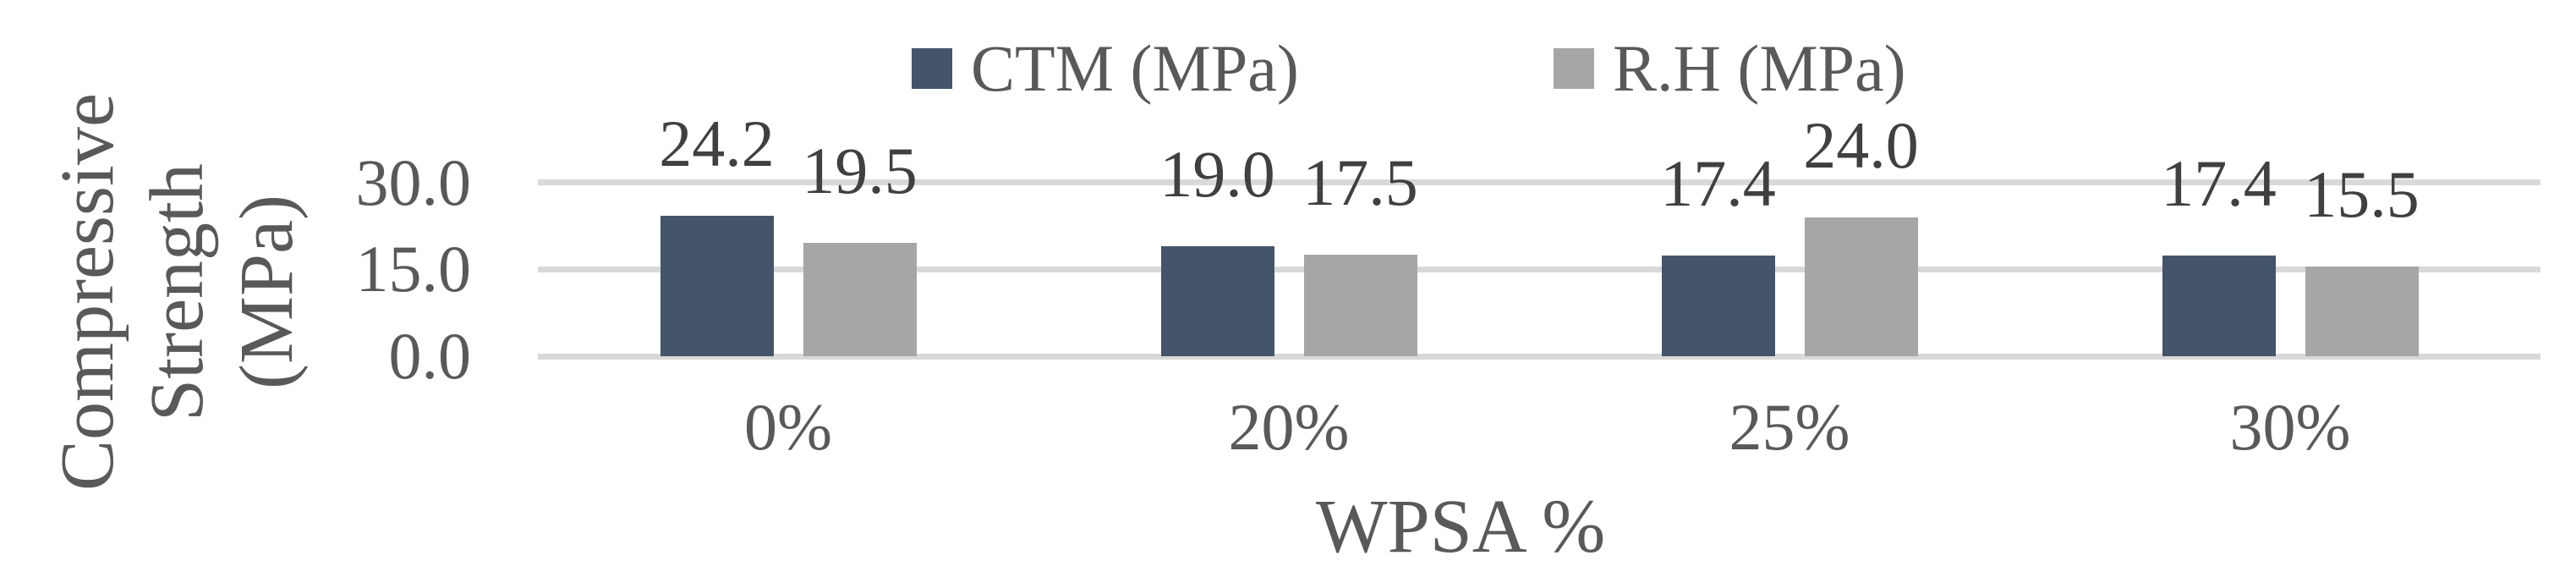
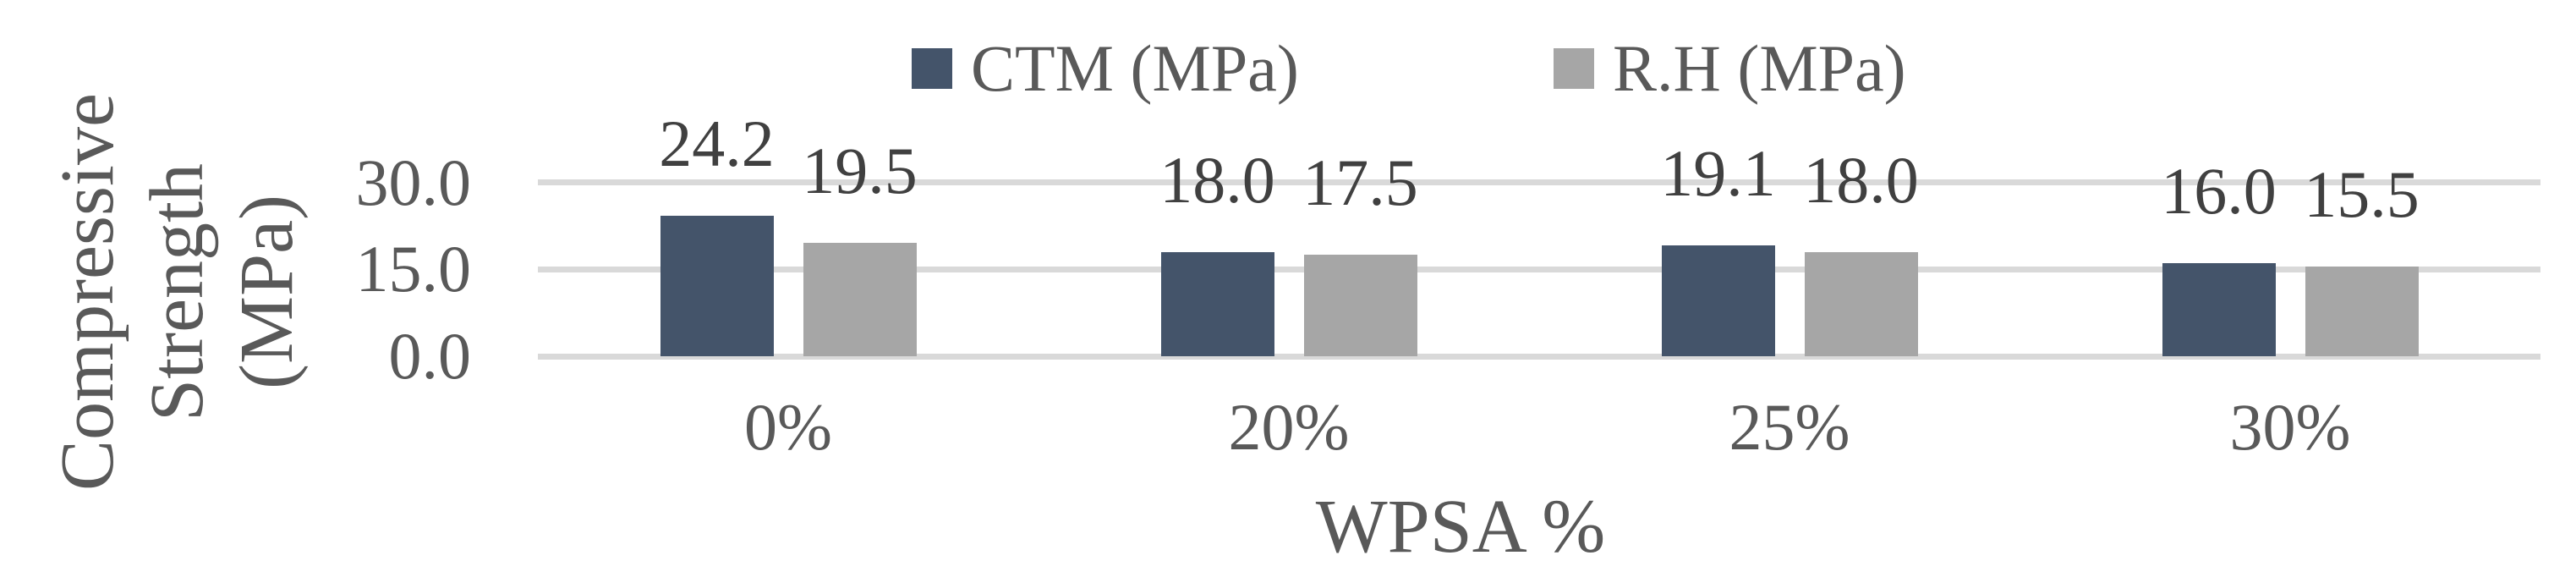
CTM (MPa)/20%: 19.0 -> 18.0
CTM (MPa)/25%: 17.4 -> 19.1
R.H (MPa)/25%: 24.0 -> 18.0
CTM (MPa)/30%: 17.4 -> 16.0
